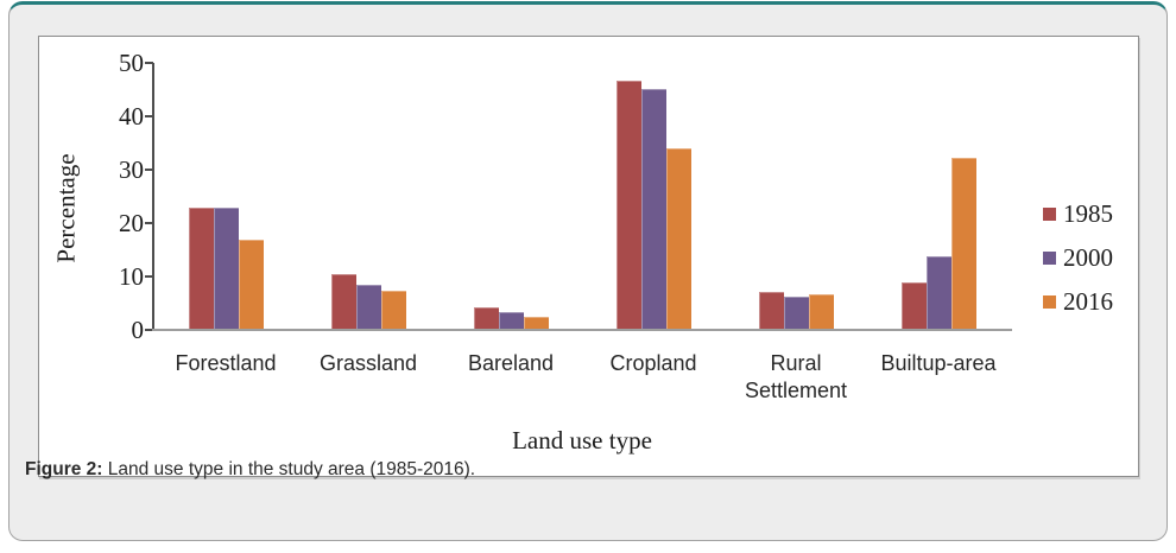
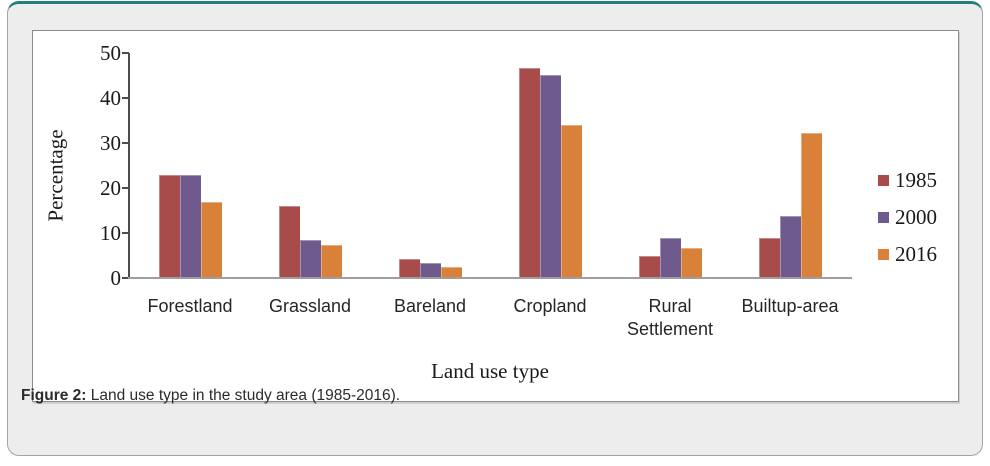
1985/Grassland: 10 -> 16
1985/Rural Settlement: 7 -> 5
2000/Rural Settlement: 6 -> 9
